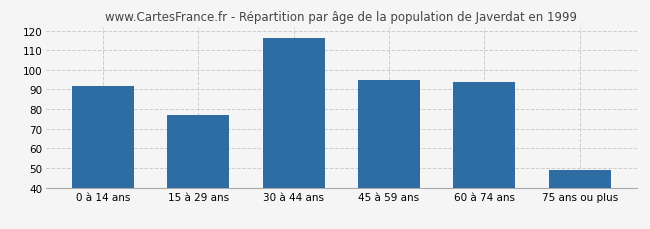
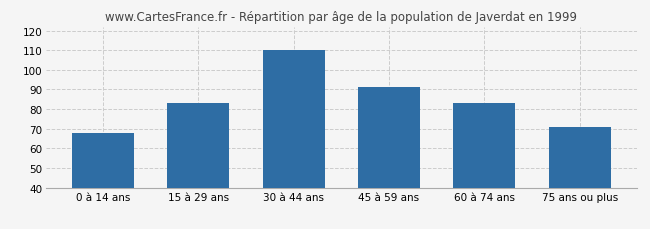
0 à 14 ans: 92 -> 68
15 à 29 ans: 77 -> 83
30 à 44 ans: 116 -> 110
45 à 59 ans: 95 -> 91
60 à 74 ans: 94 -> 83
75 ans ou plus: 49 -> 71
